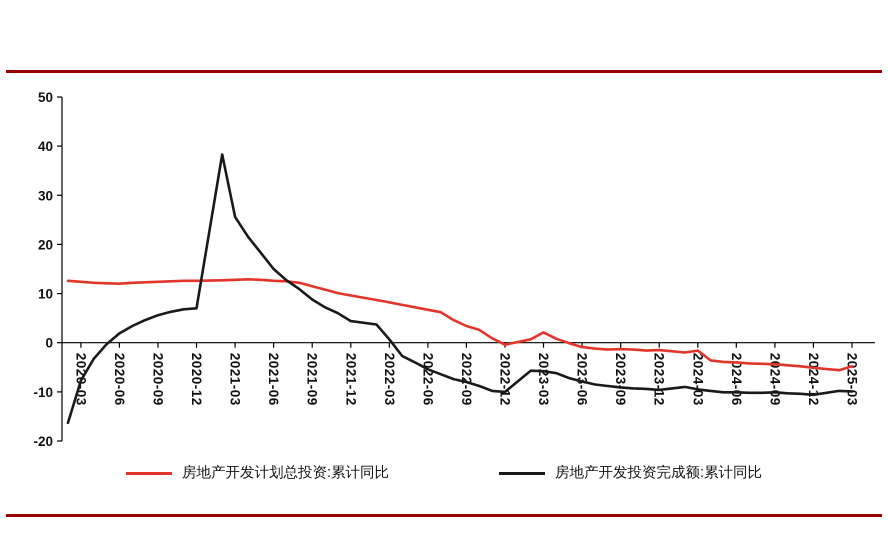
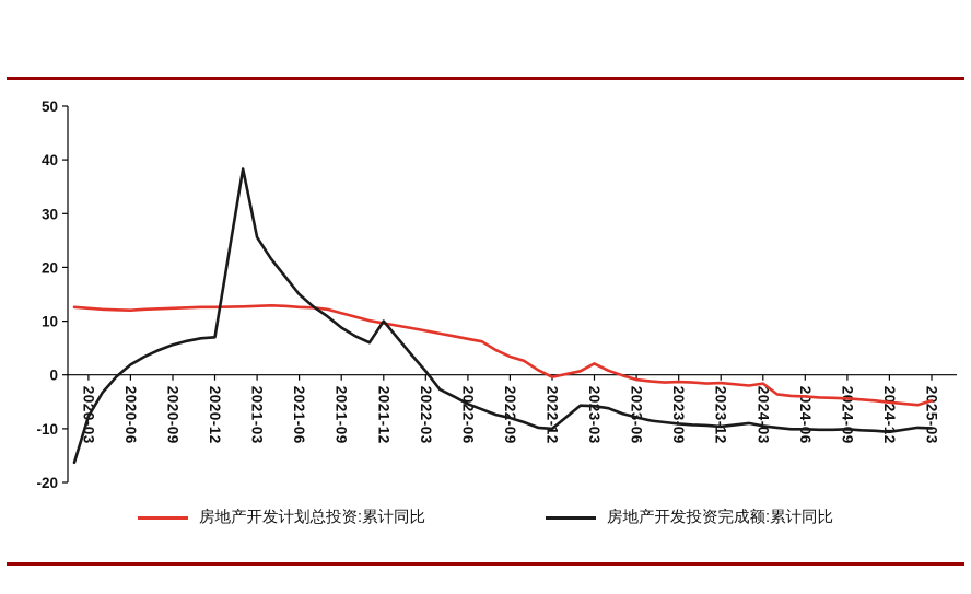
房地产开发投资完成额:累计同比/2021-12: 4 -> 10
